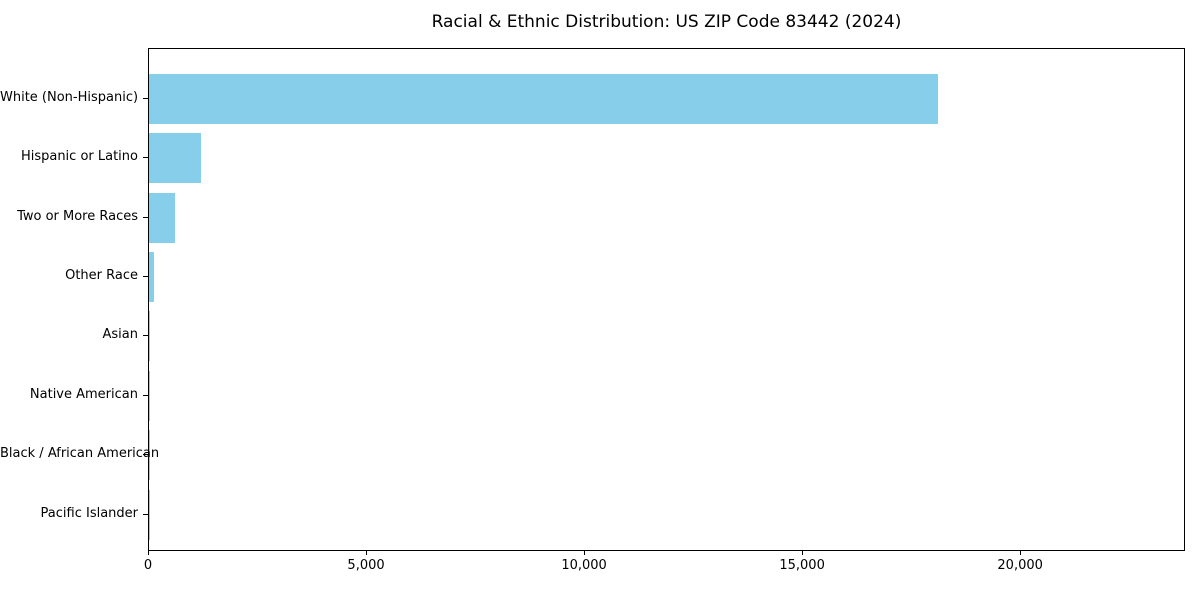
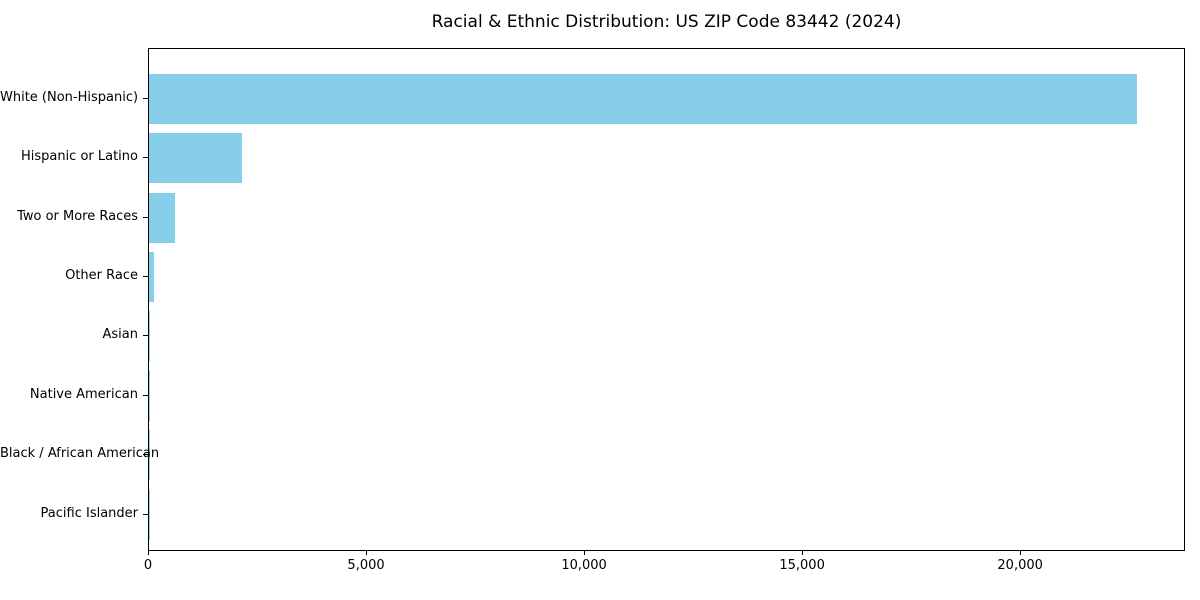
White (Non-Hispanic): 18100 -> 22600
Hispanic or Latino: 1200 -> 2100
